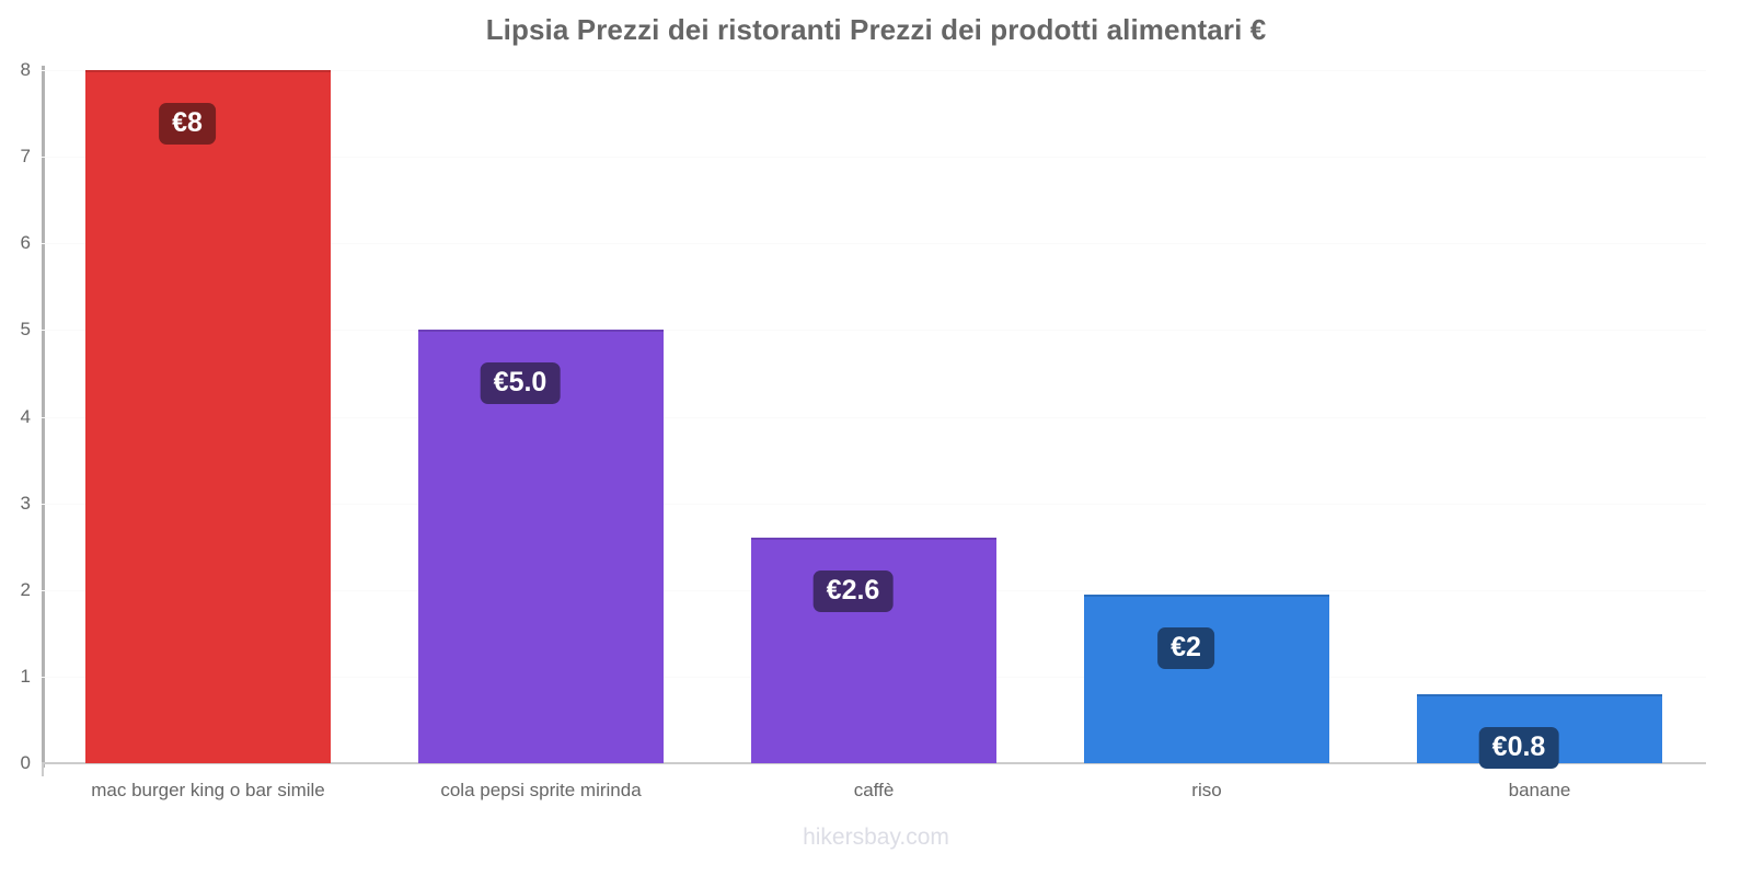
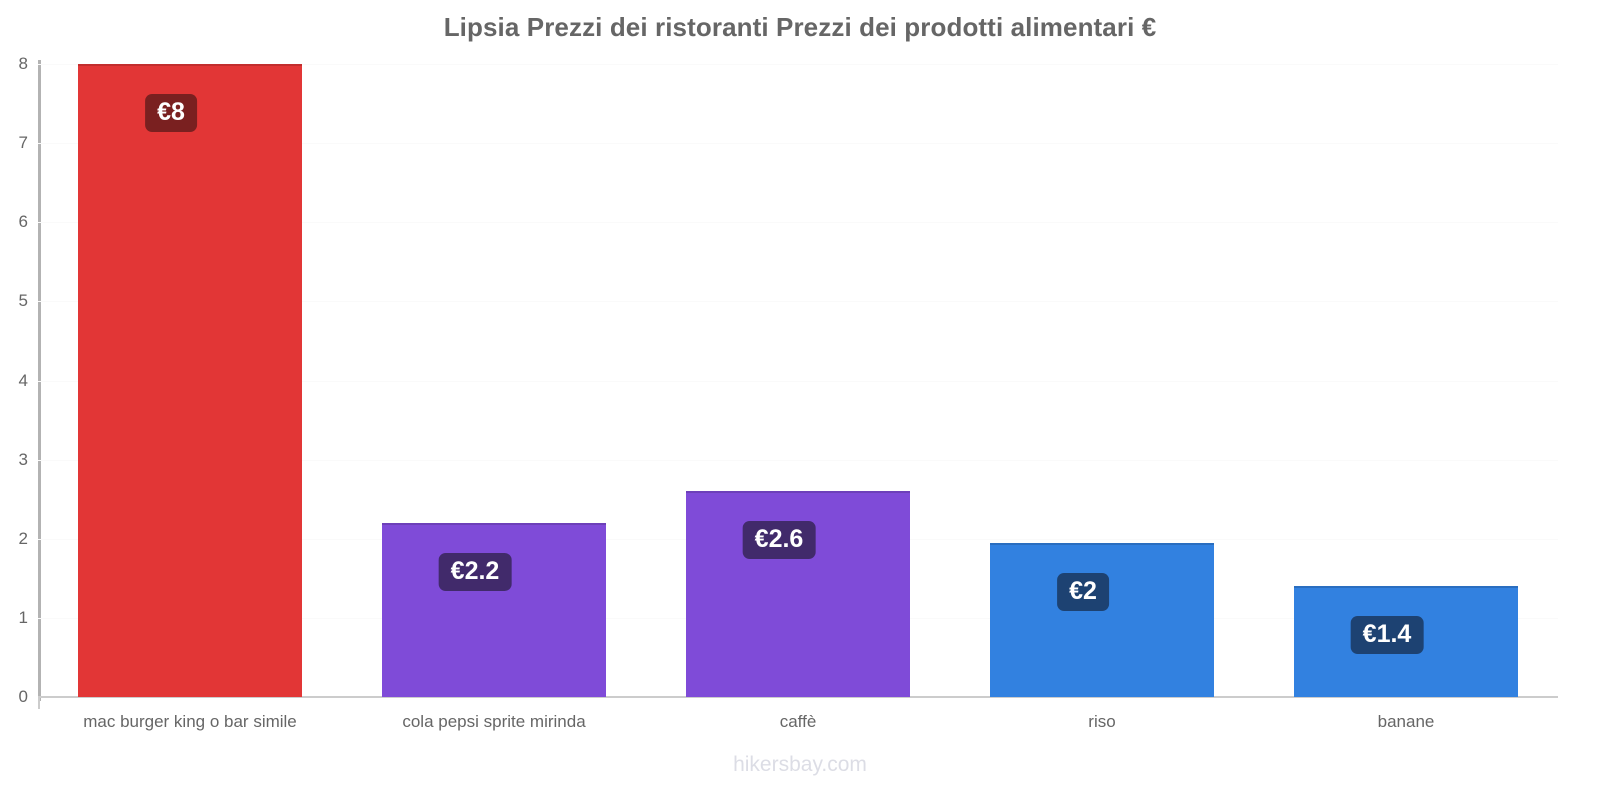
cola pepsi sprite mirinda: €5.0 -> €2.2
banane: €0.8 -> €1.4
